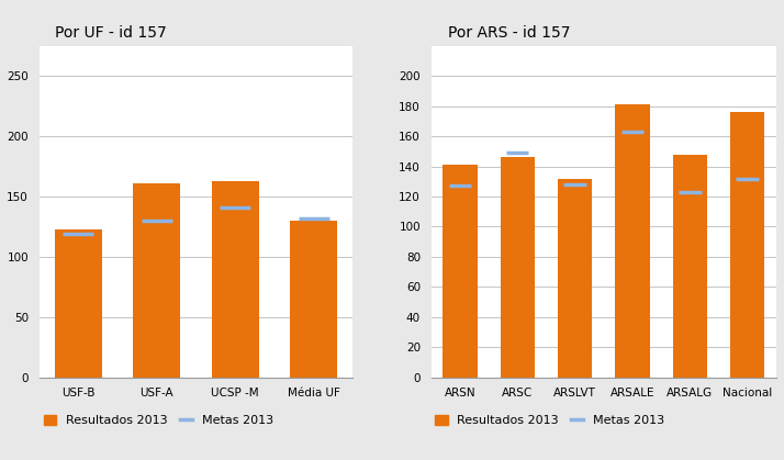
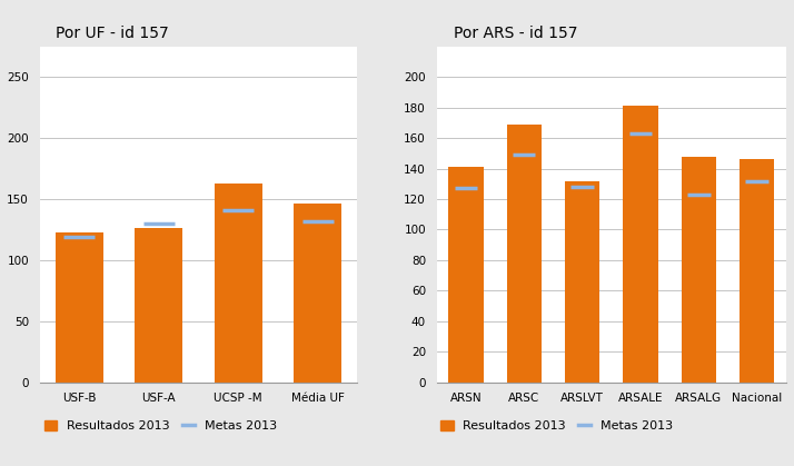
Por UF - id 157/USF-A: 161 -> 126
Por UF - id 157/Média UF: 130 -> 146
Por ARS - id 157/ARSC: 146 -> 169
Por ARS - id 157/Nacional: 176 -> 146
